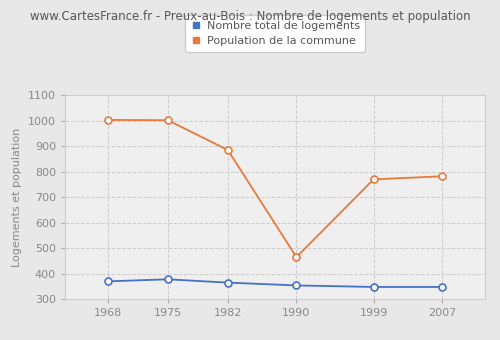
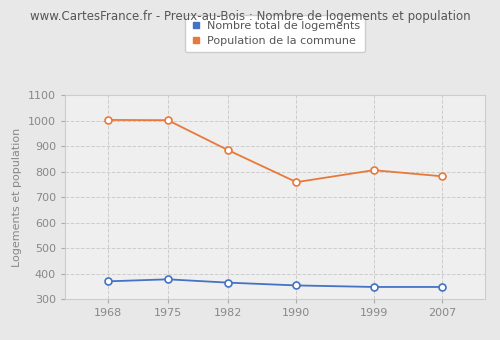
Population de la commune/1990: 465 -> 759
Population de la commune/1999: 770 -> 806
